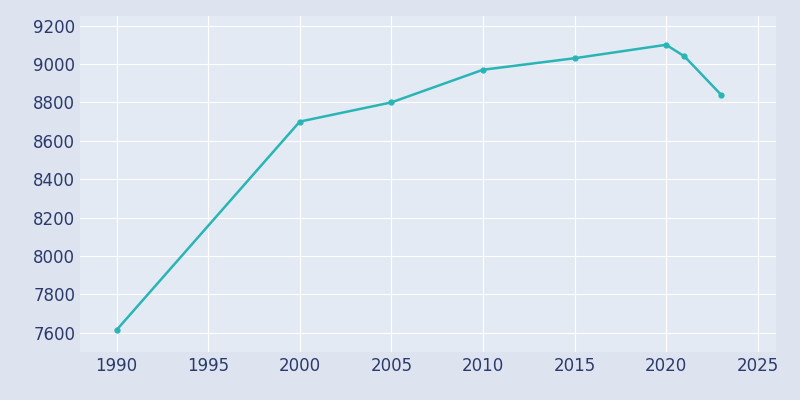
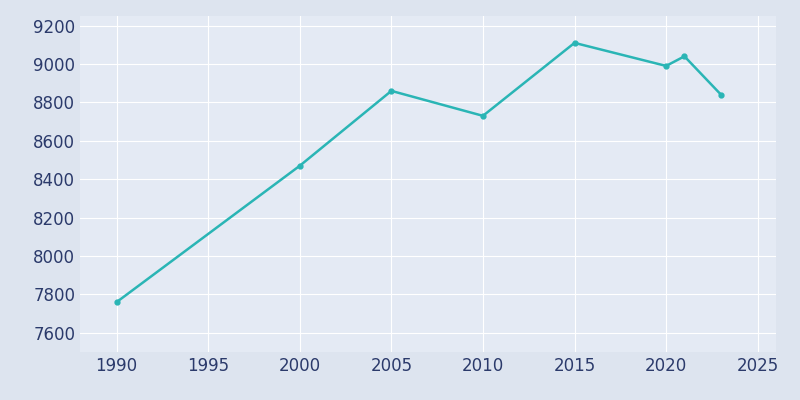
1990: 7620 -> 7760
2000: 8700 -> 8470
2005: 8800 -> 8860
2010: 8970 -> 8730
2015: 9030 -> 9110
2020: 9100 -> 8990
